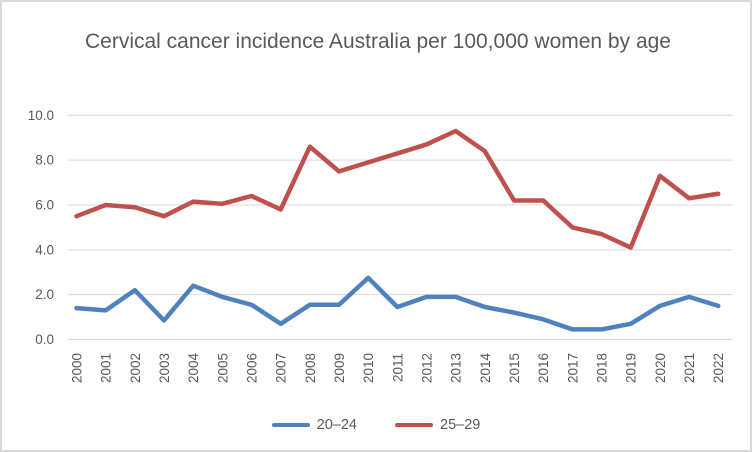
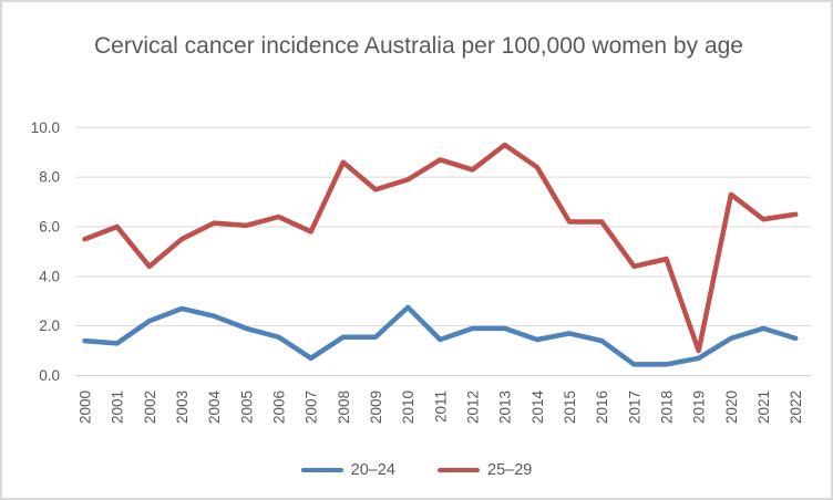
25–29/2002: 5.9 -> 4.4
20–24/2003: 0.8 -> 2.7
25–29/2011: 8.3 -> 8.7
25–29/2012: 8.7 -> 8.3
20–24/2015: 1.2 -> 1.7
20–24/2016: 0.9 -> 1.4
25–29/2017: 5.0 -> 4.4
25–29/2019: 4.1 -> 1.0
